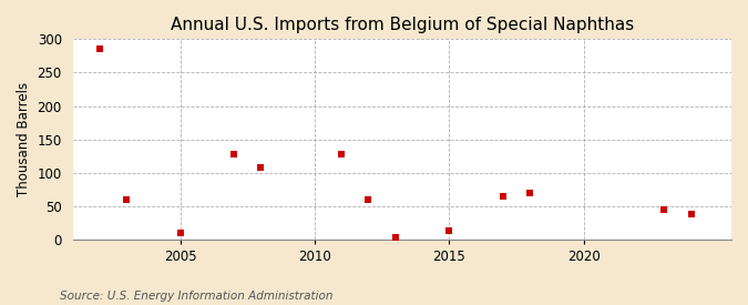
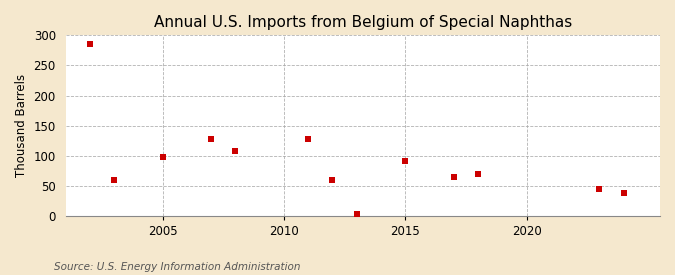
2005: 10 -> 98
2015: 14 -> 92
